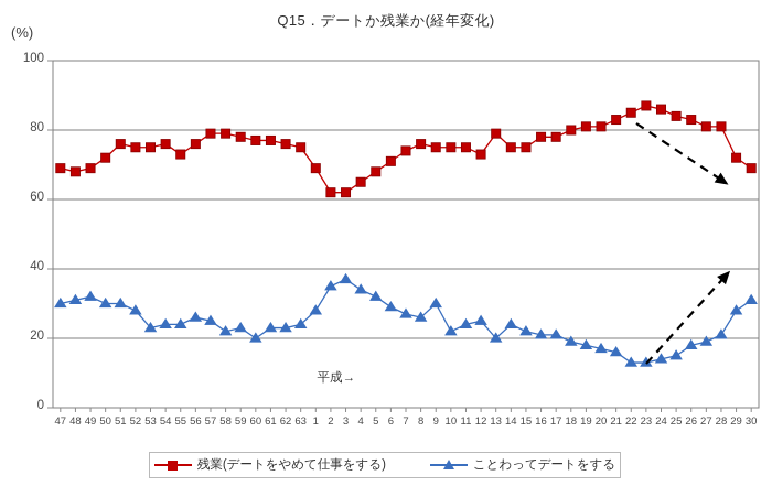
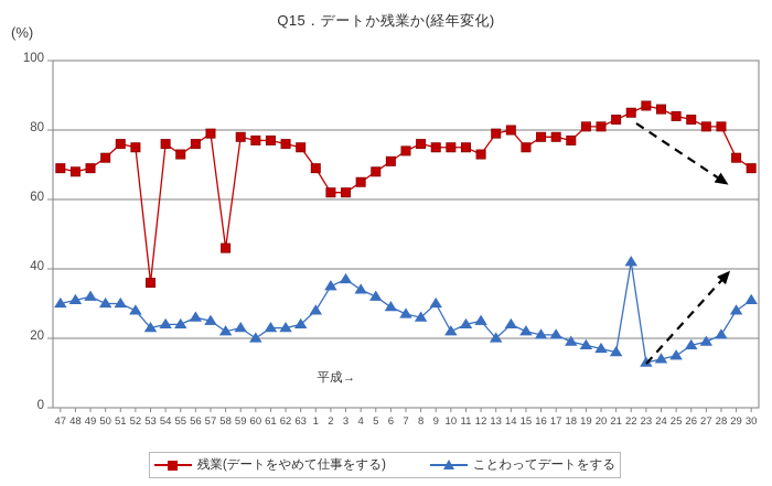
残業(デートをやめて仕事をする)/53: 75 -> 36
残業(デートをやめて仕事をする)/58: 79 -> 46
残業(デートをやめて仕事をする)/14: 75 -> 80
残業(デートをやめて仕事をする)/18: 80 -> 77
ことわってデートをする/22: 13 -> 42
